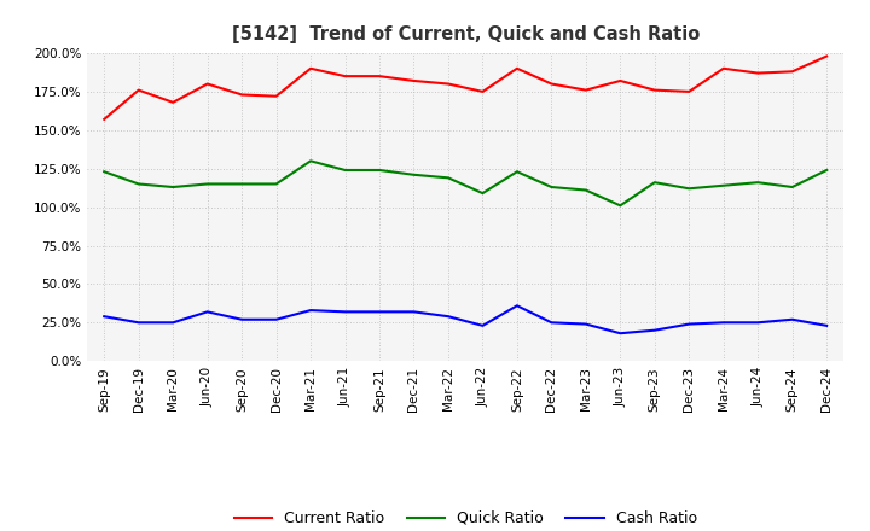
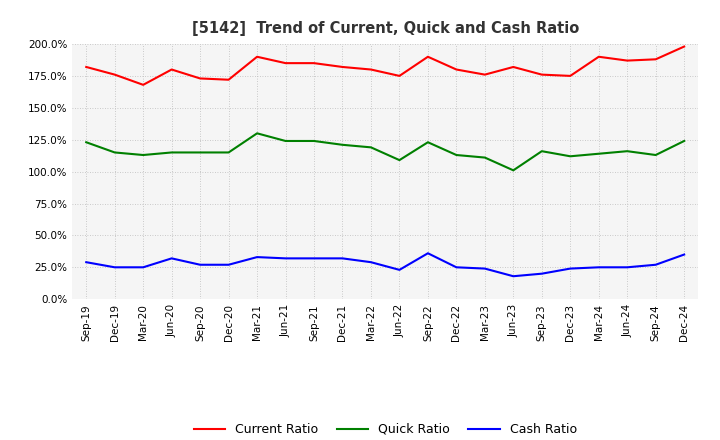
Current Ratio/Sep-19: 157% -> 182%
Cash Ratio/Dec-24: 23% -> 35%
